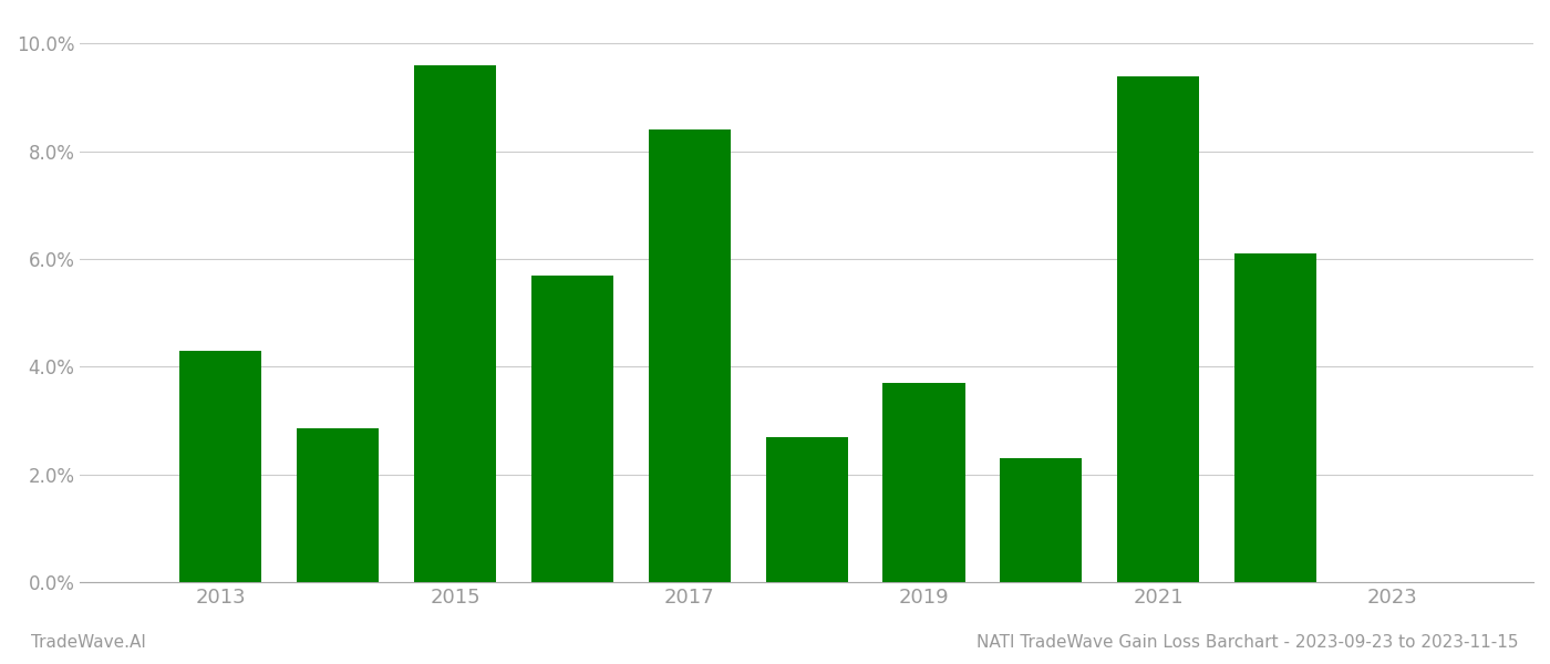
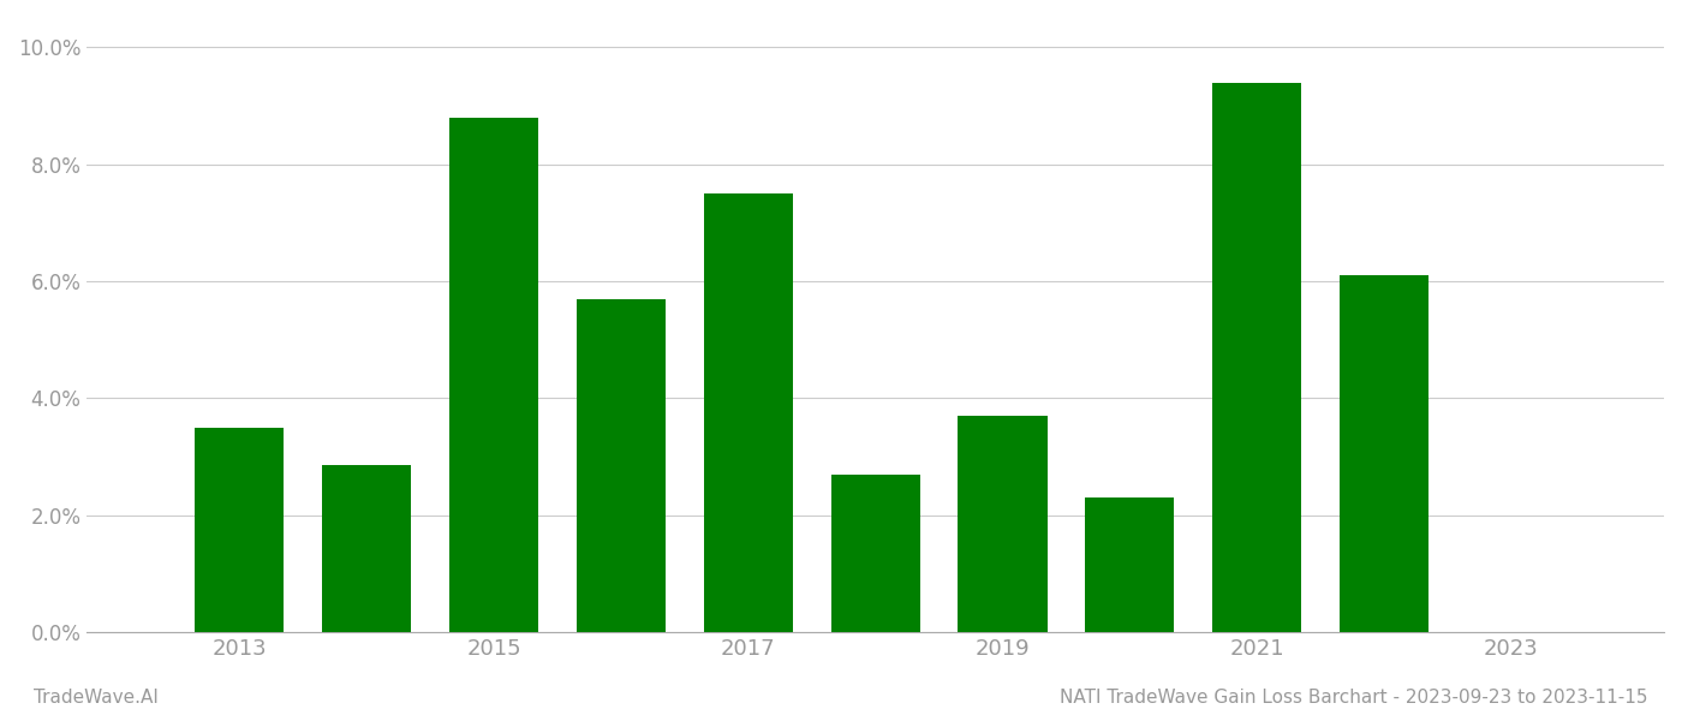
2013: 4.30% -> 3.50%
2015: 9.60% -> 8.80%
2017: 8.40% -> 7.50%
